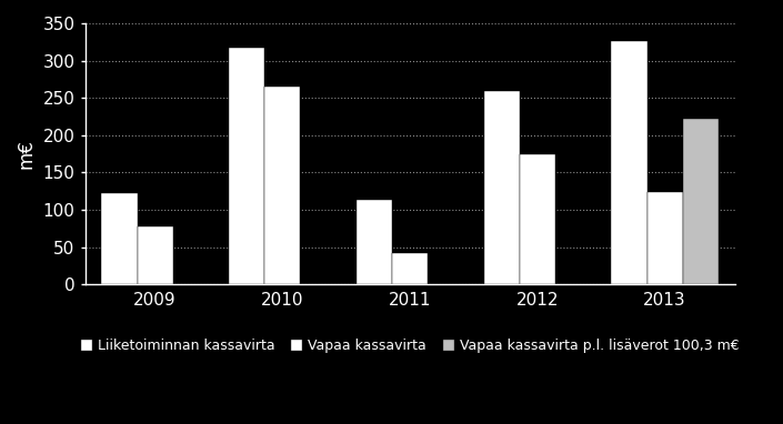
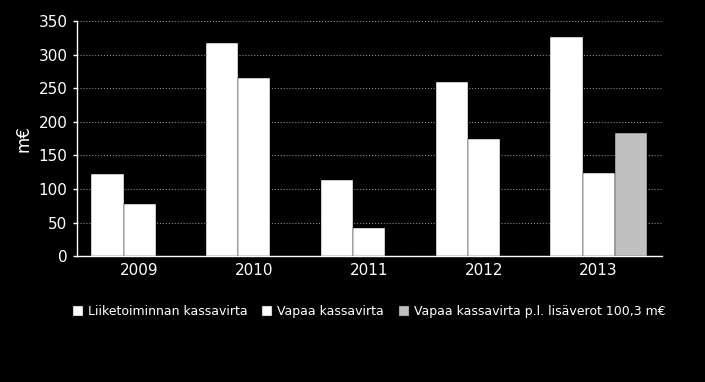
Vapaa kassavirta p.l. lisäverot 100,3 m€/2013: 222 -> 184
